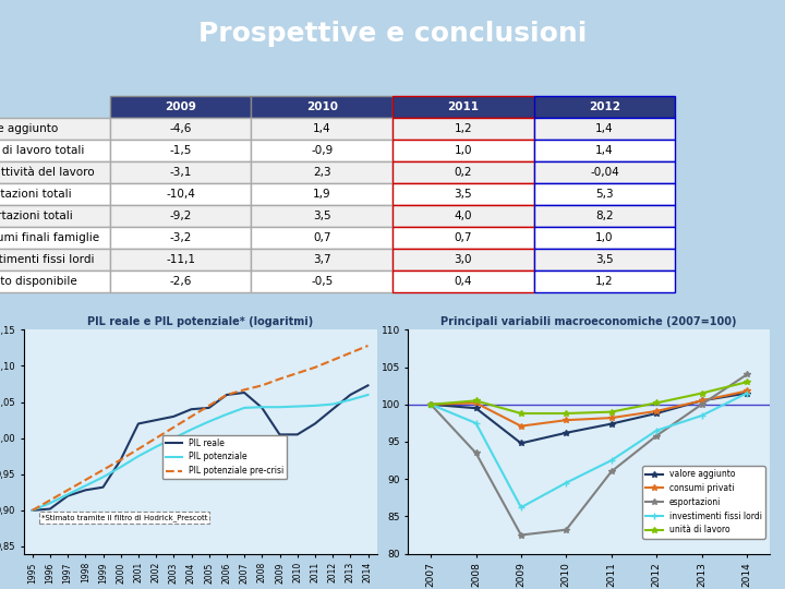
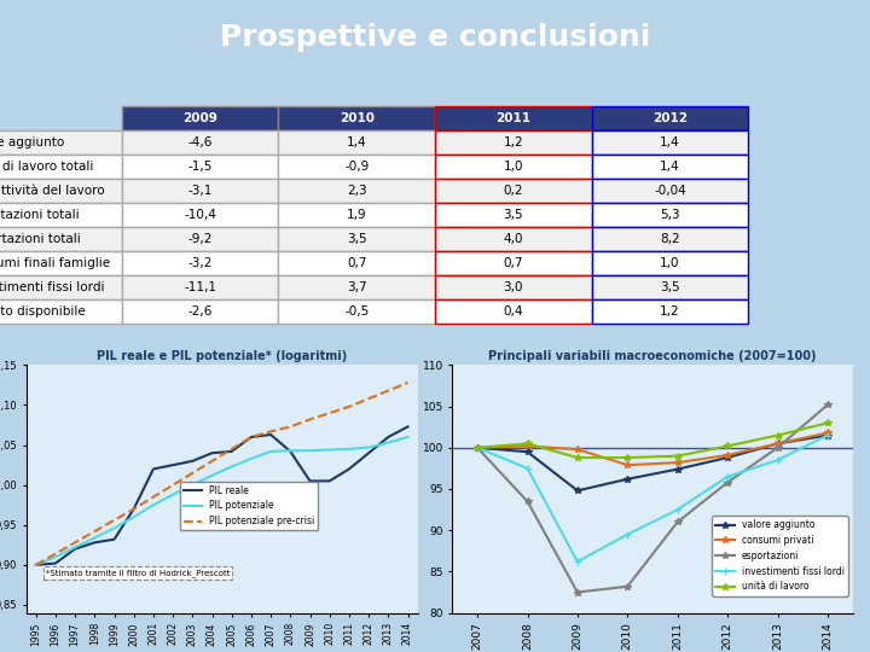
Principali variabili macroeconomiche (2007=100)/consumi privati/2009: 97.1 -> 99.8
Principali variabili macroeconomiche (2007=100)/esportazioni/2014: 104.0 -> 105.2
